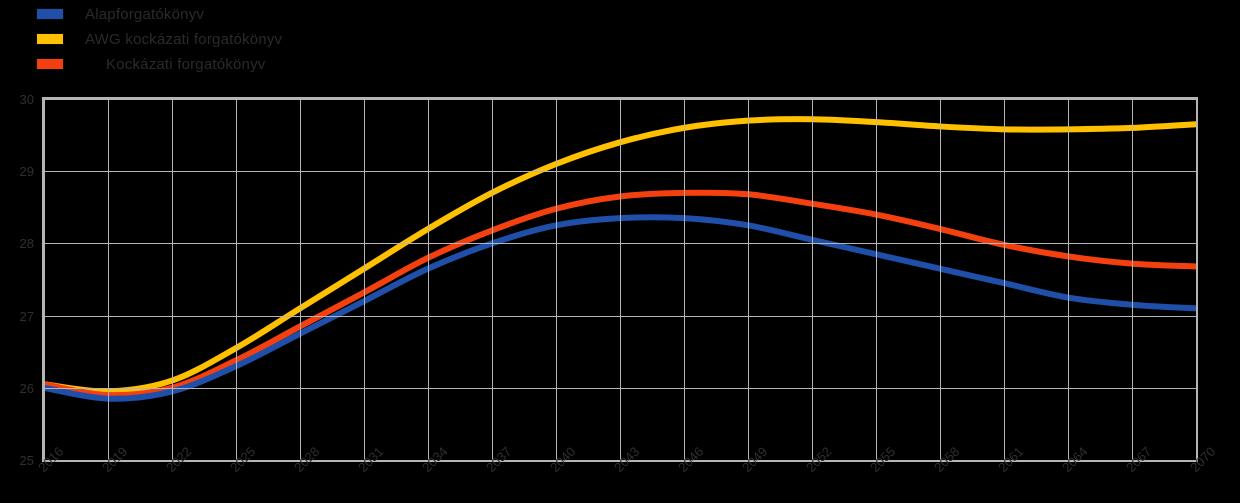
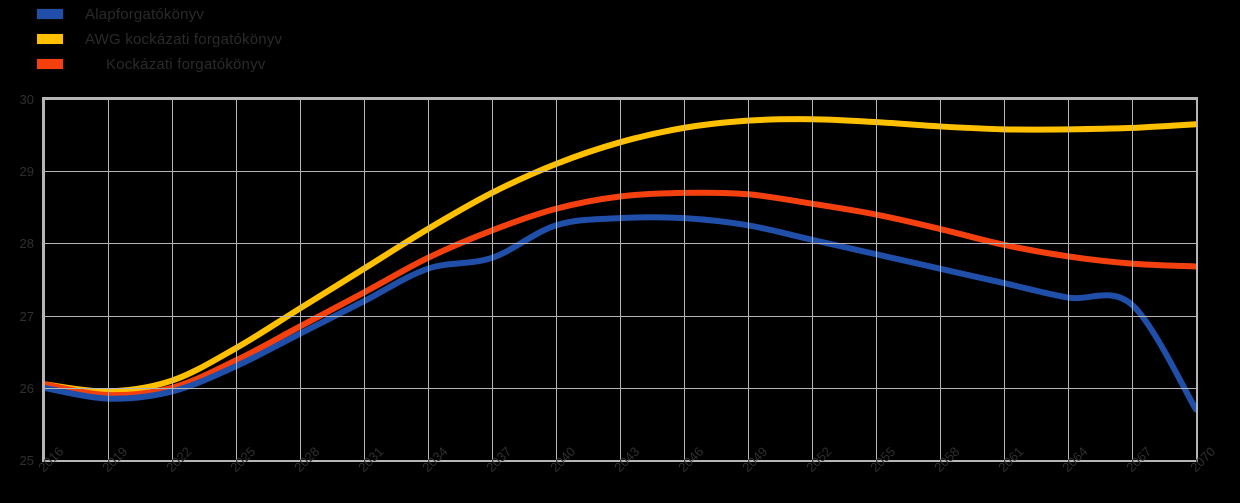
Alapforgatókönyv/2037: 28.0 -> 27.8
Alapforgatókönyv/2070: 27.1 -> 25.7
